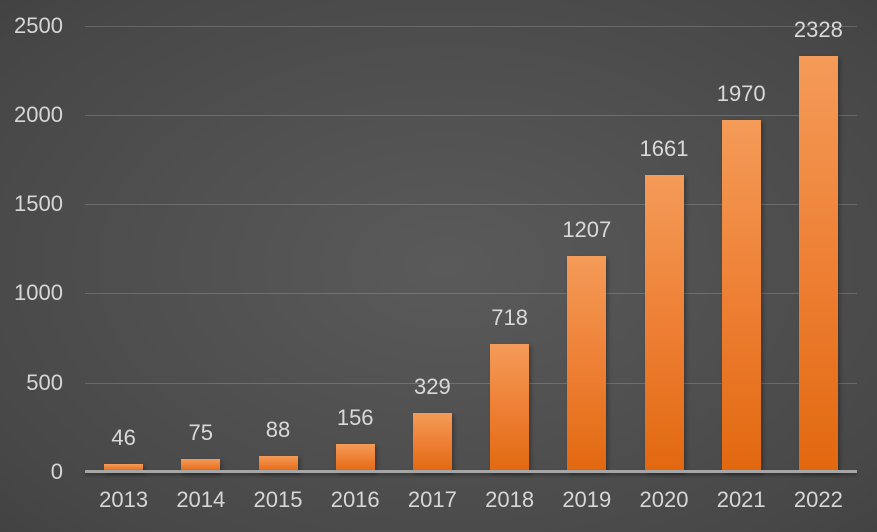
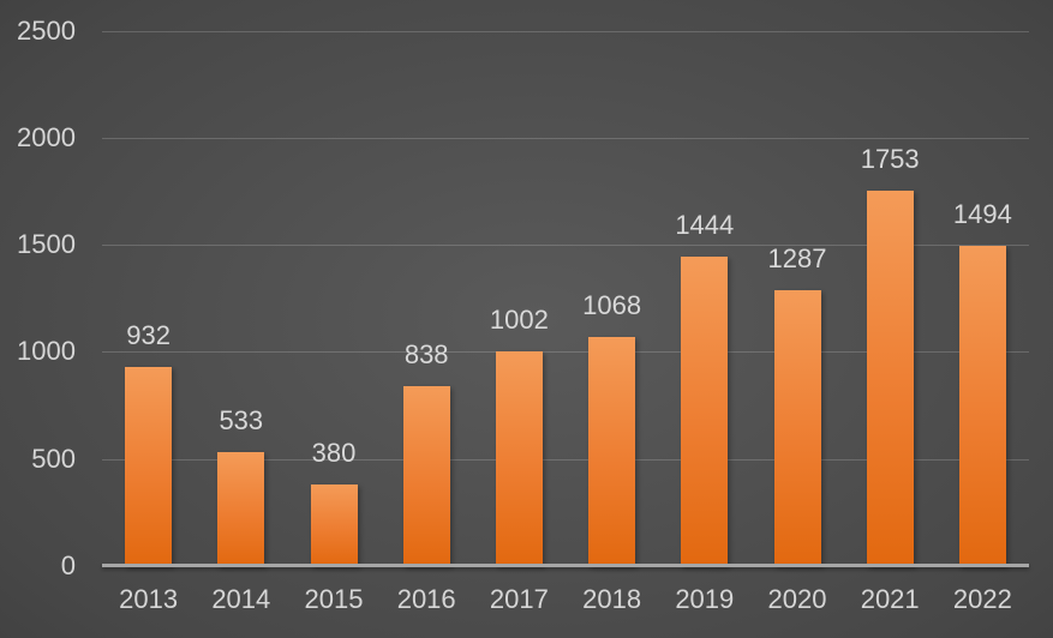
2013: 46 -> 932
2014: 75 -> 533
2015: 88 -> 380
2016: 156 -> 838
2017: 329 -> 1002
2018: 718 -> 1068
2019: 1207 -> 1444
2020: 1661 -> 1287
2021: 1970 -> 1753
2022: 2328 -> 1494
